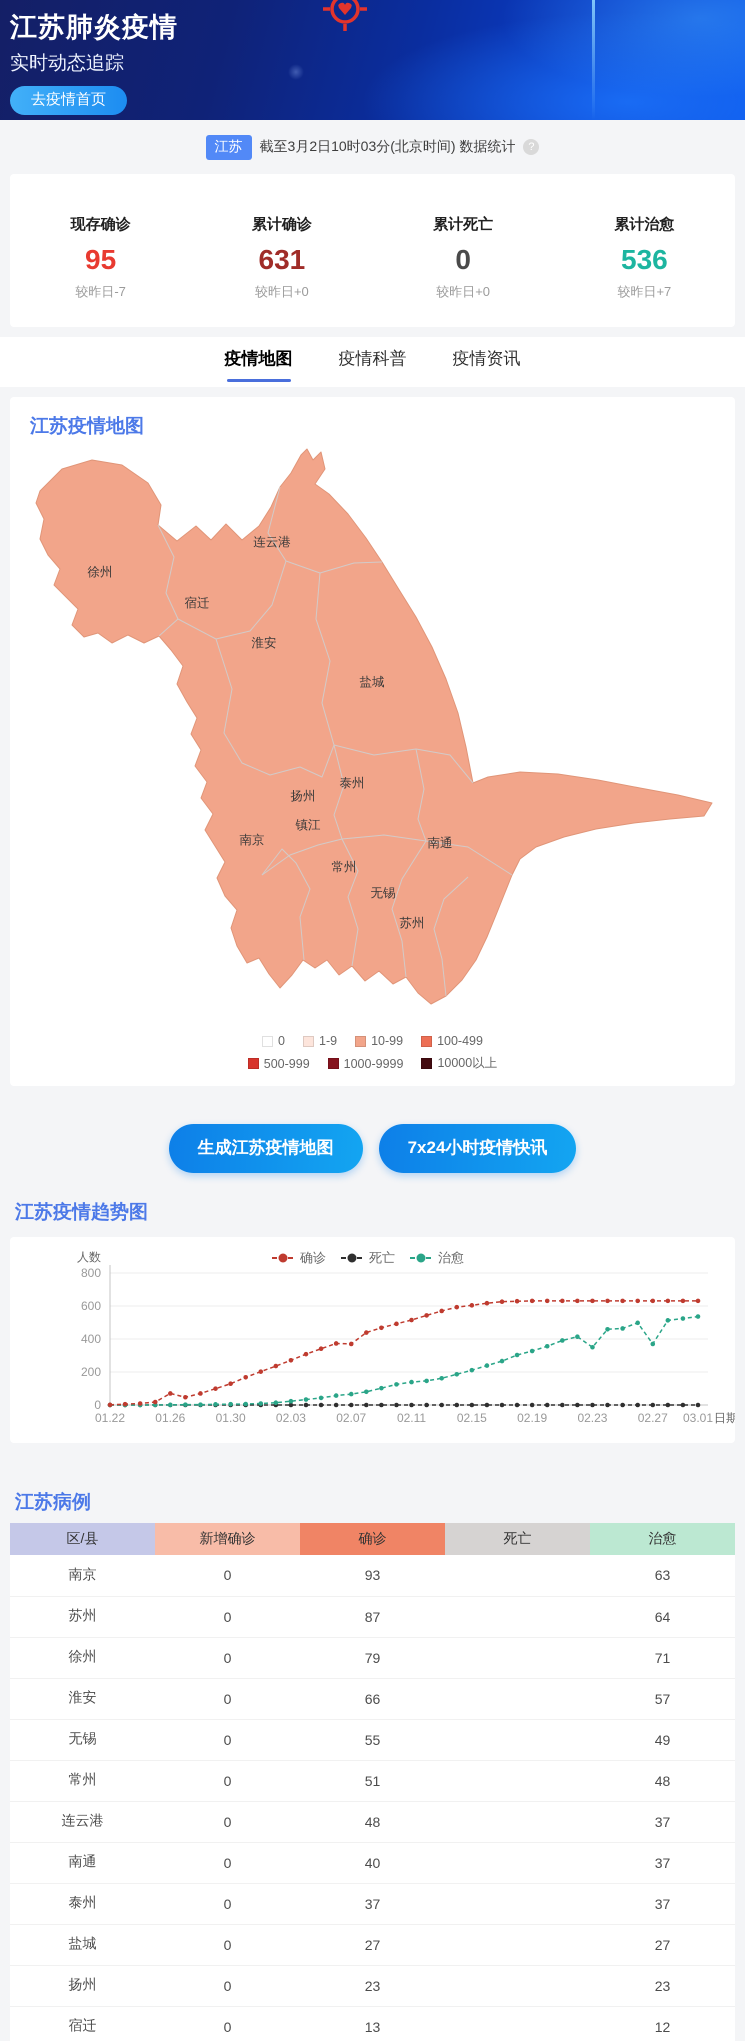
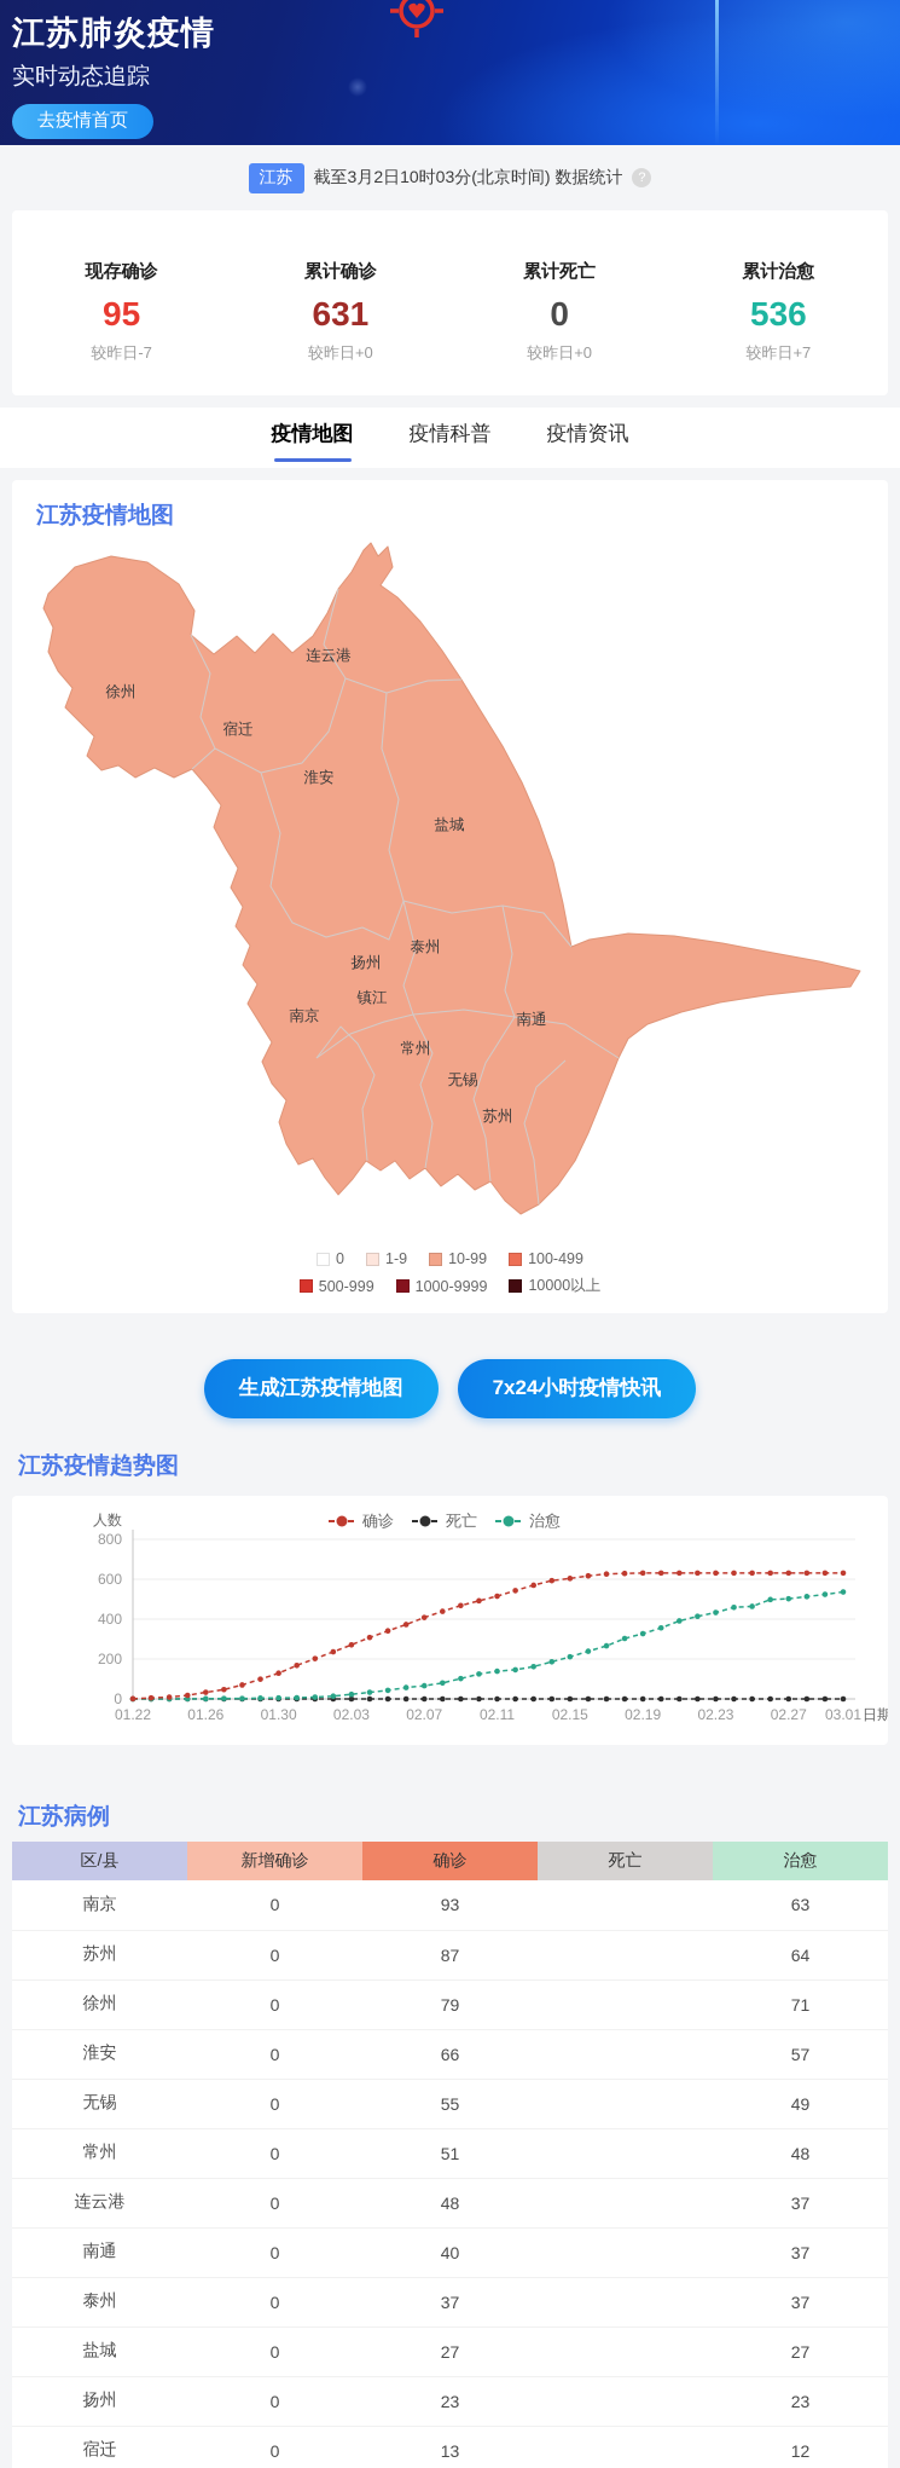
确诊/01.26: 70 -> 30
确诊/02.07: 370 -> 410
治愈/02.23: 350 -> 430
治愈/02.27: 370 -> 500
